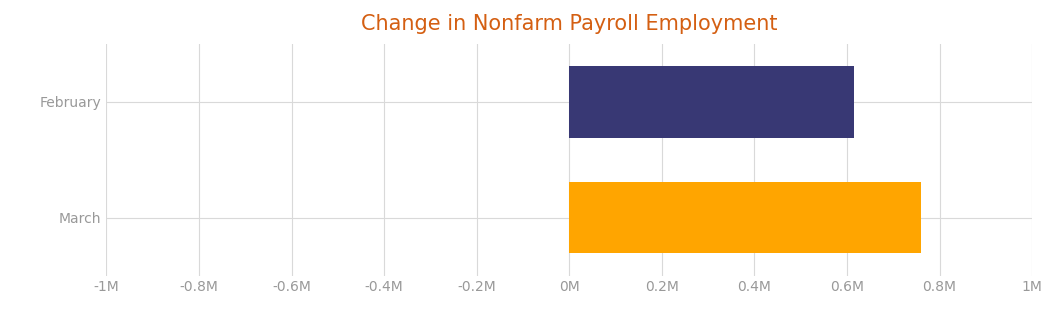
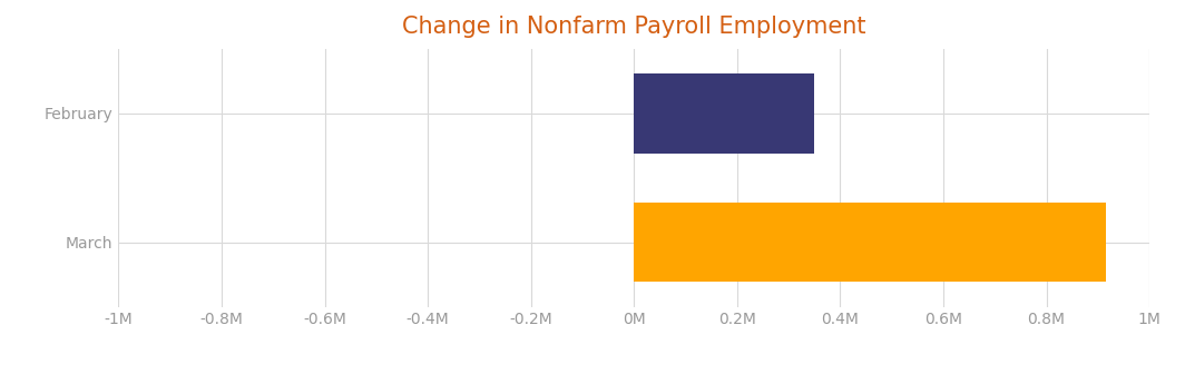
February: 0.615M -> 0.350M
March: 0.760M -> 0.916M
